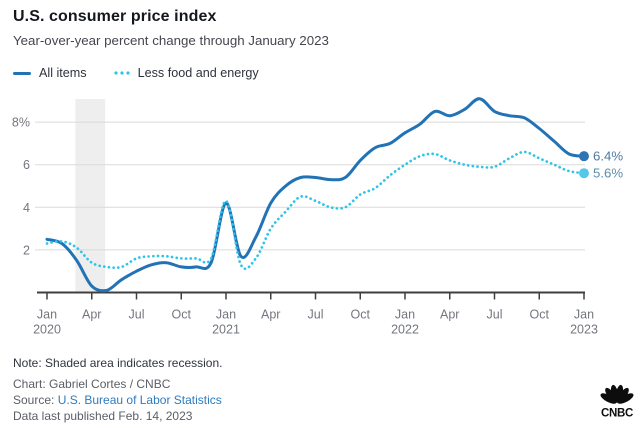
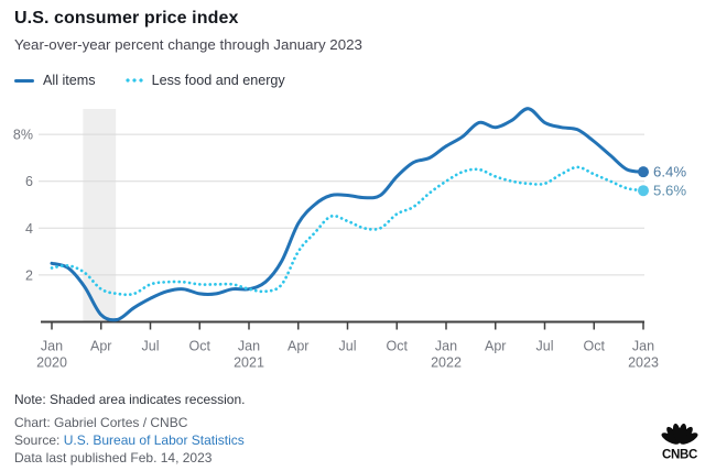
All items/Jan 2021: 4.2% -> 1.4%
Less food and energy/Jan 2021: 4.3% -> 1.4%
